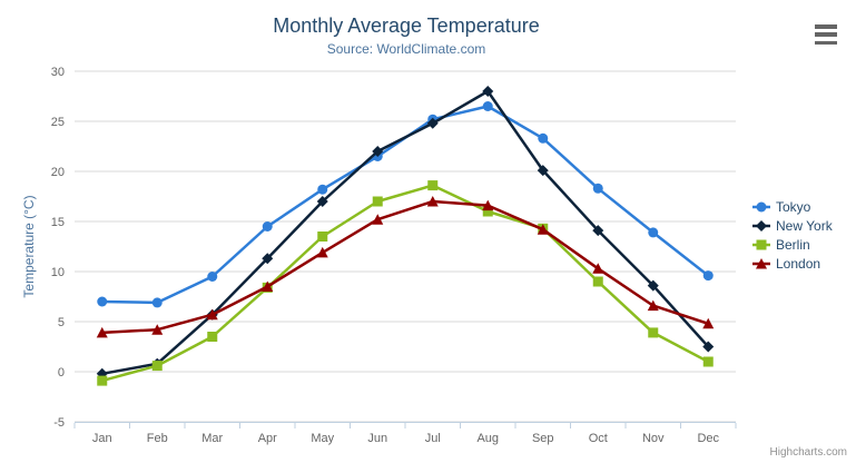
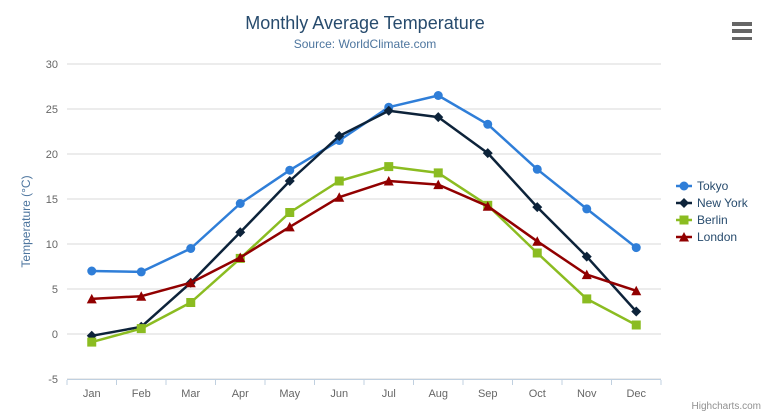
New York/Aug: 28 -> 24
Berlin/Aug: 16 -> 18
